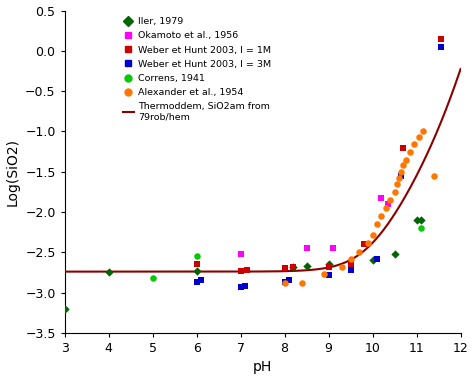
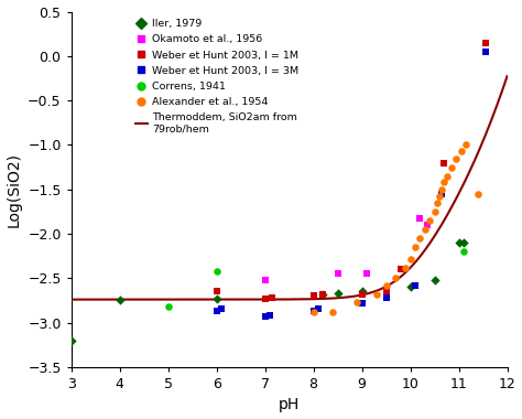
Correns, 1941/6: -2.54 -> -2.42
